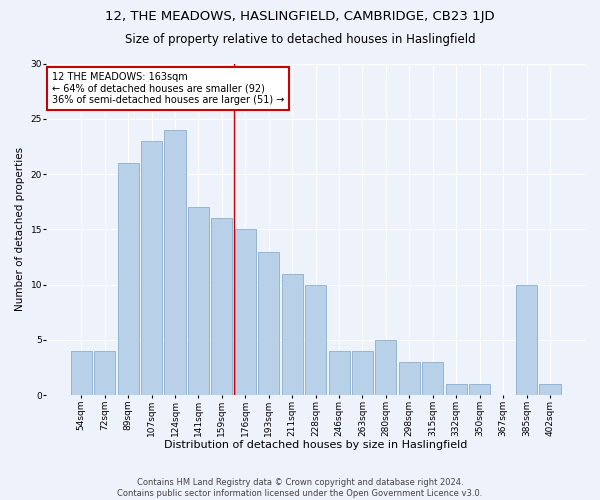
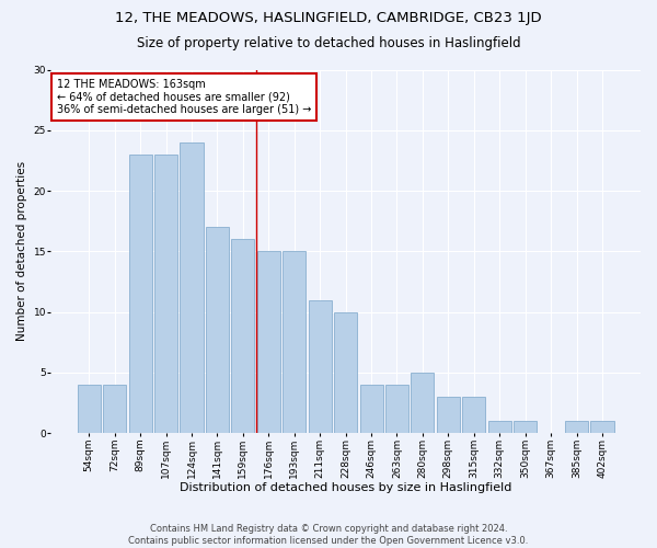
89sqm: 21 -> 23
193sqm: 13 -> 15
385sqm: 10 -> 1
